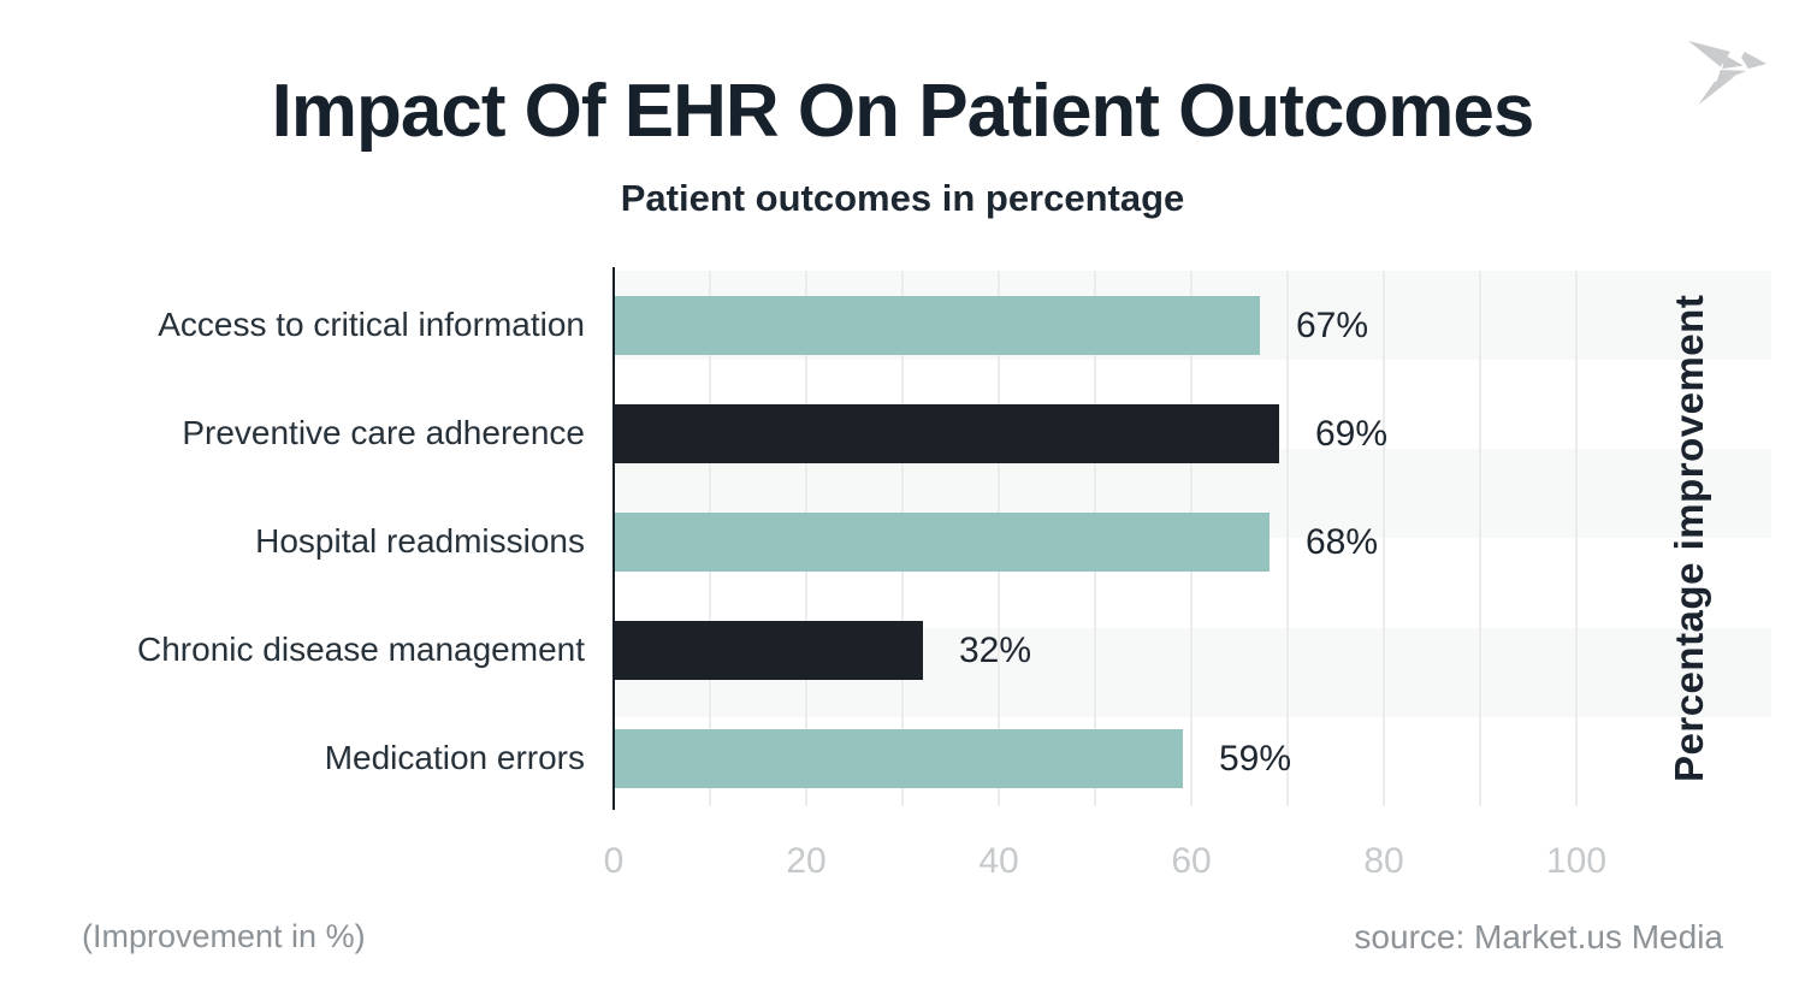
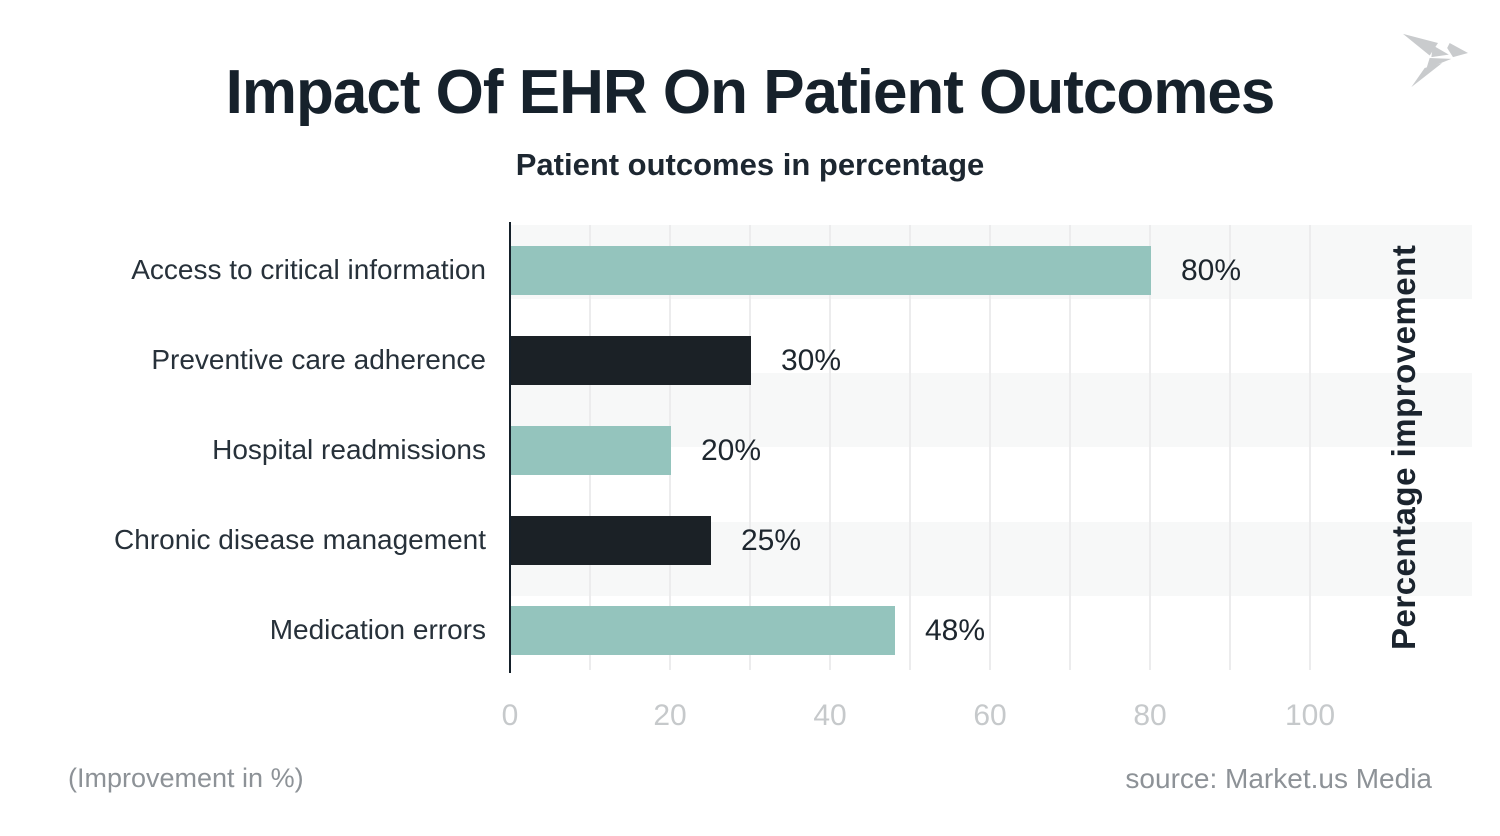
Access to critical information: 67% -> 80%
Preventive care adherence: 69% -> 30%
Hospital readmissions: 68% -> 20%
Chronic disease management: 32% -> 25%
Medication errors: 59% -> 48%
